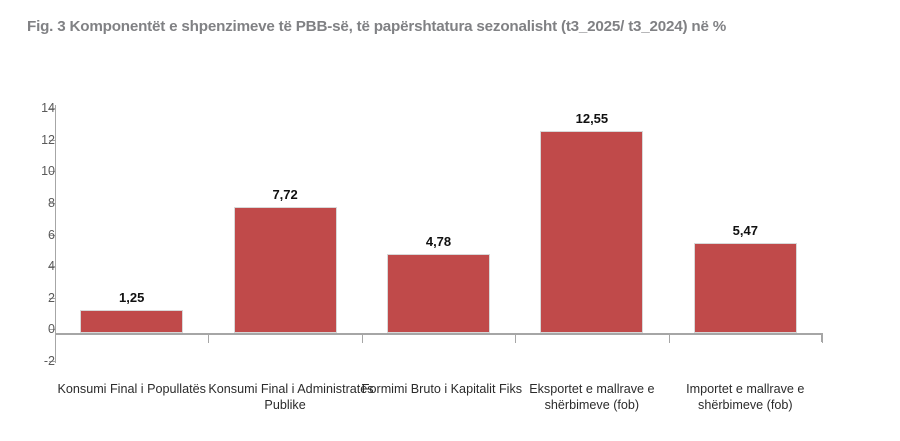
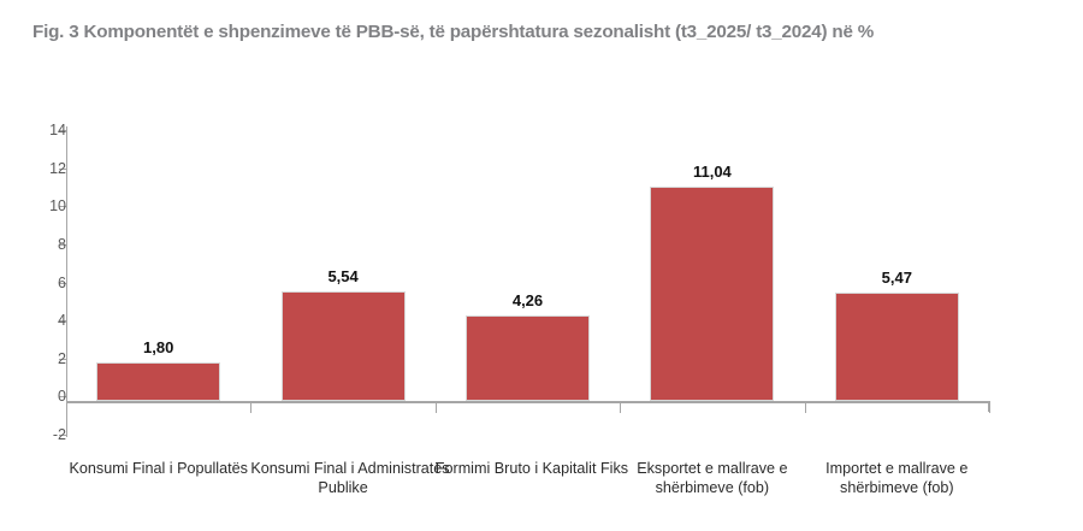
Konsumi Final i Popullatës: 1,25 -> 1,80
Konsumi Final i Administratës Publike: 7,72 -> 5,54
Formimi Bruto i Kapitalit Fiks: 4,78 -> 4,26
Eksportet e mallrave e shërbimeve (fob): 12,55 -> 11,04
